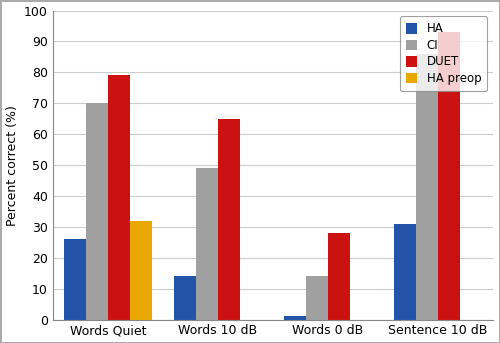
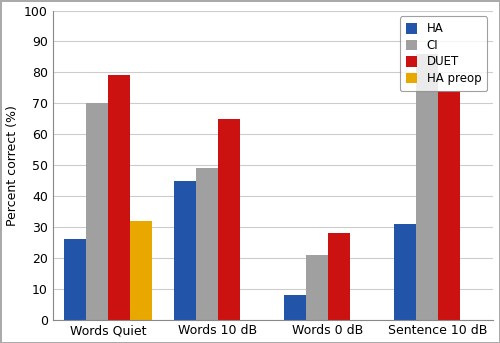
HA/Words 10 dB: 14 -> 45
HA/Words 0 dB: 1 -> 8
CI/Words 0 dB: 14 -> 21
DUET/Sentence 10 dB: 93 -> 74
